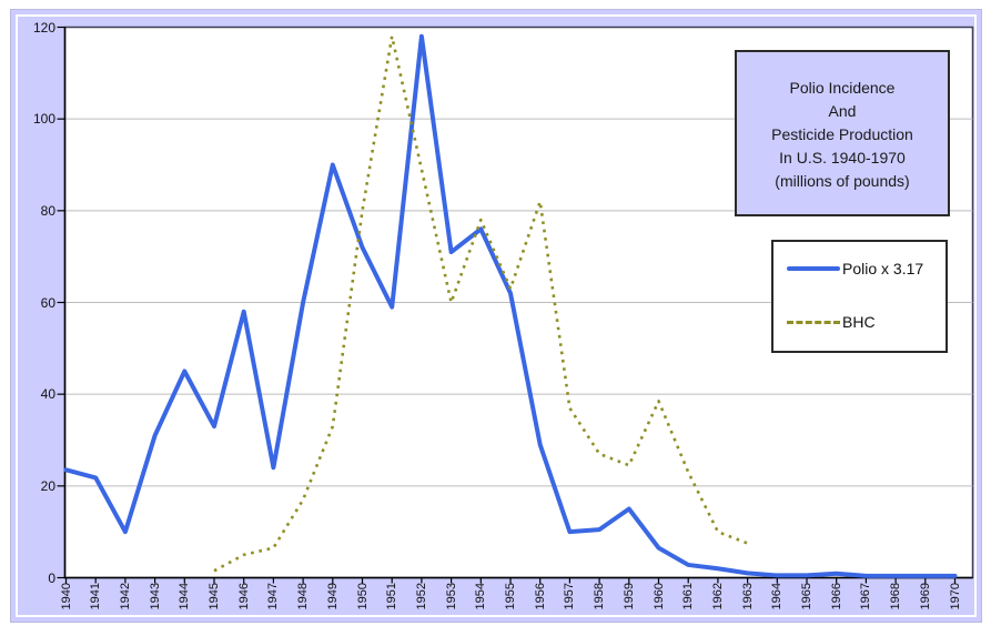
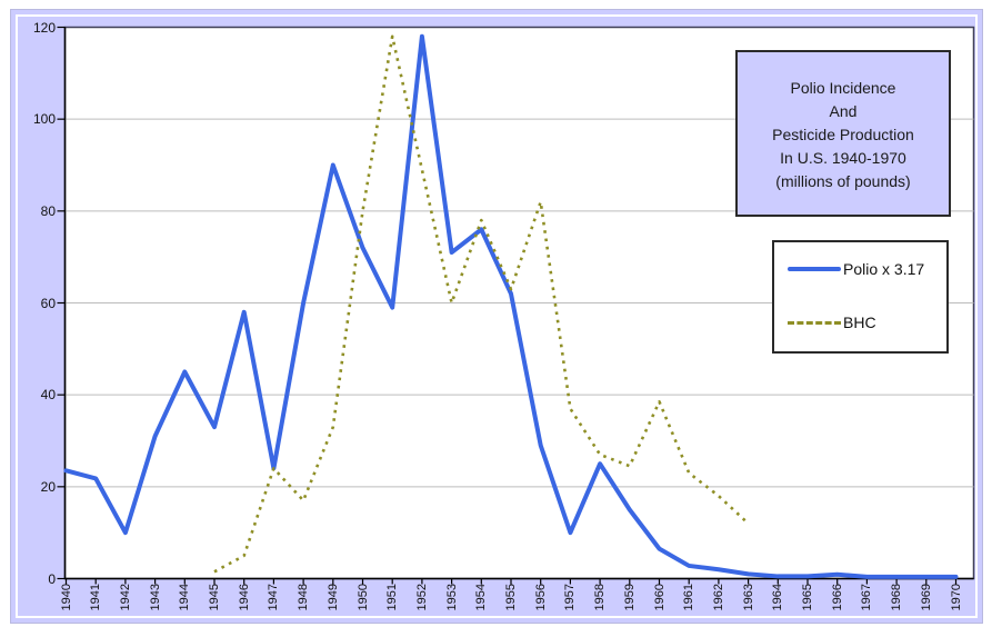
BHC/1947: 6 -> 24
Polio x 3.17/1958: 10 -> 25
BHC/1962: 10 -> 18
BHC/1963: 8 -> 12
